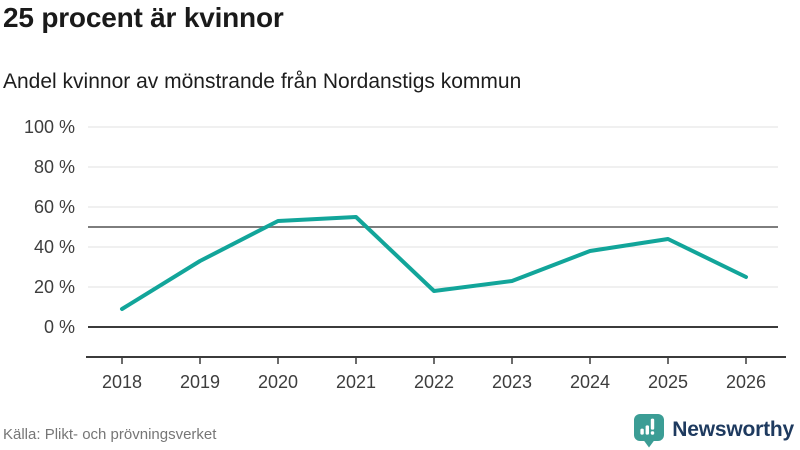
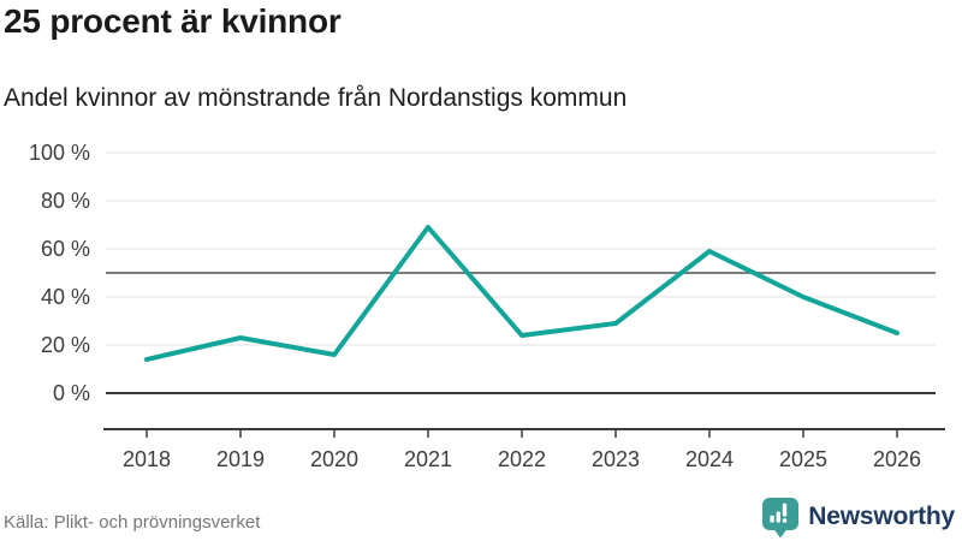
2018: 9% -> 14%
2019: 33% -> 23%
2020: 53% -> 16%
2021: 55% -> 69%
2022: 18% -> 24%
2023: 23% -> 29%
2024: 38% -> 59%
2025: 44% -> 40%
